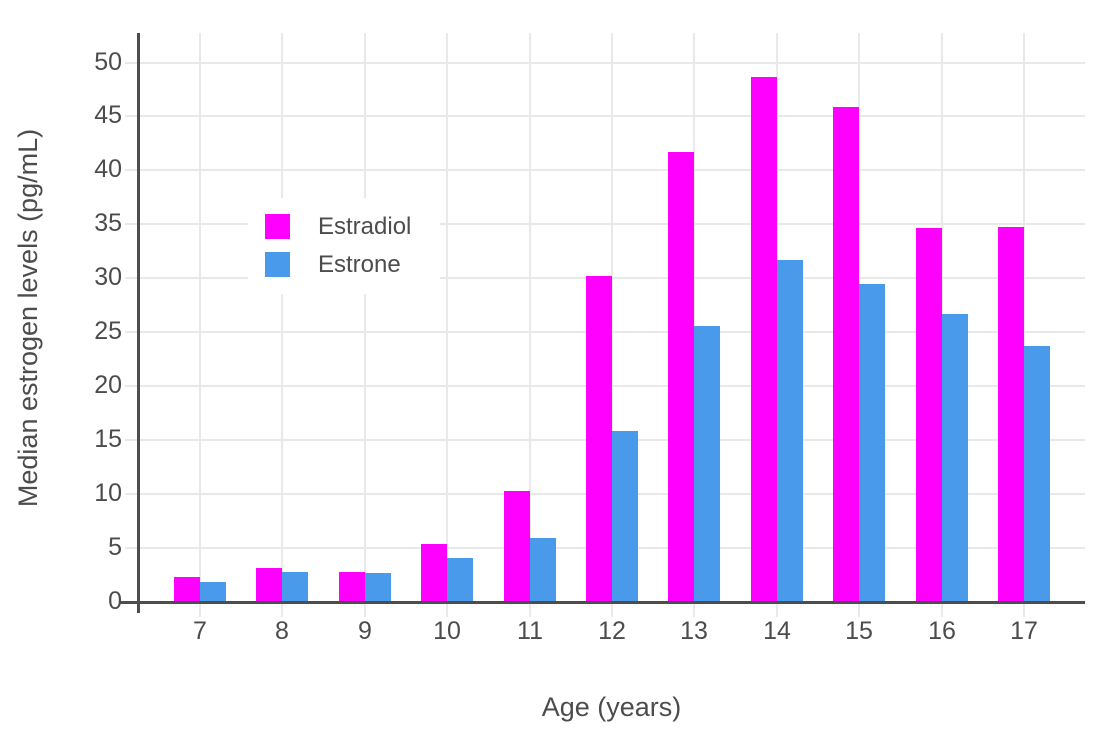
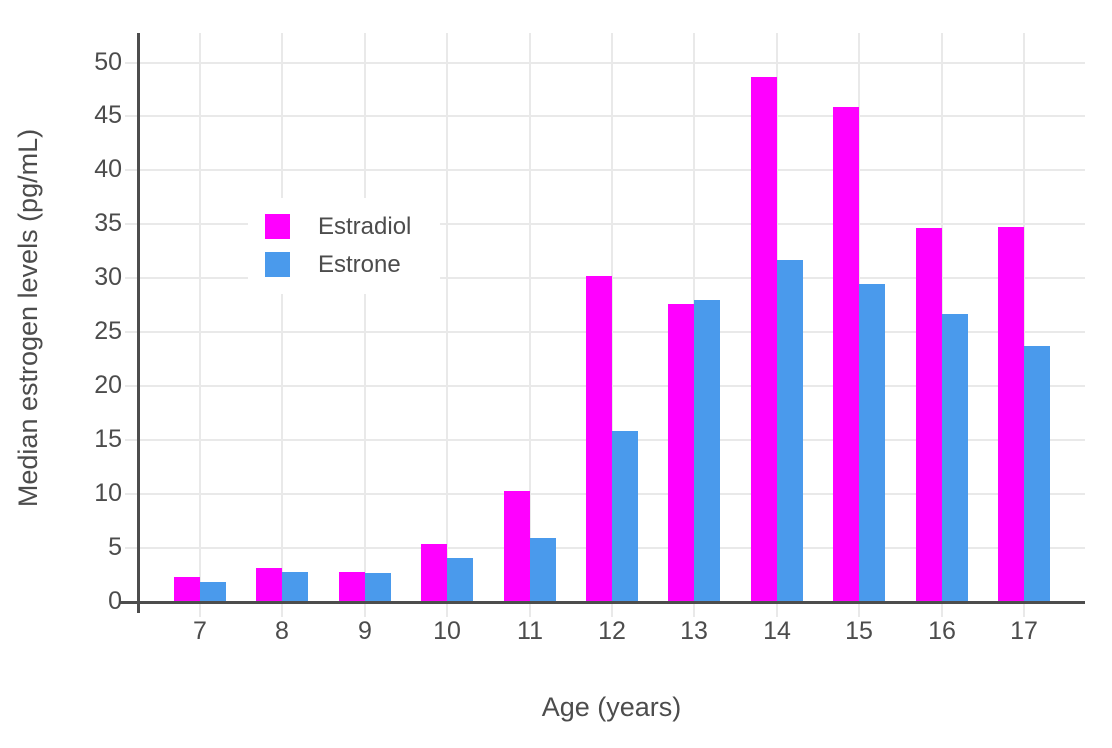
Estradiol/13: 41.6 -> 27.5
Estrone/13: 25.5 -> 27.9
